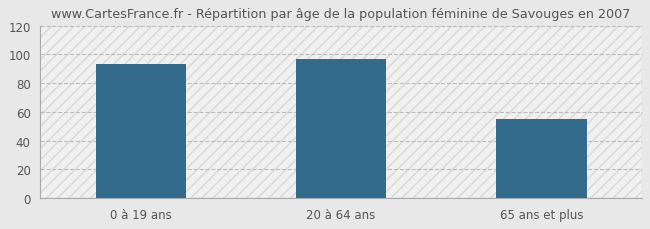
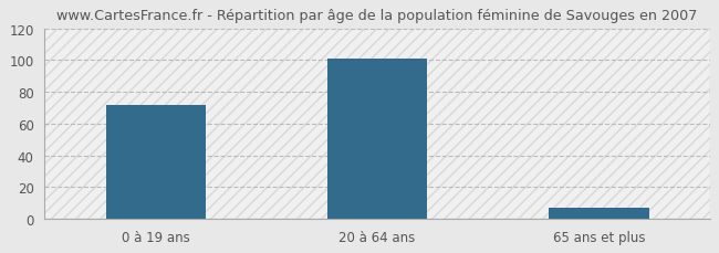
0 à 19 ans: 93 -> 72
20 à 64 ans: 97 -> 101
65 ans et plus: 55 -> 7
